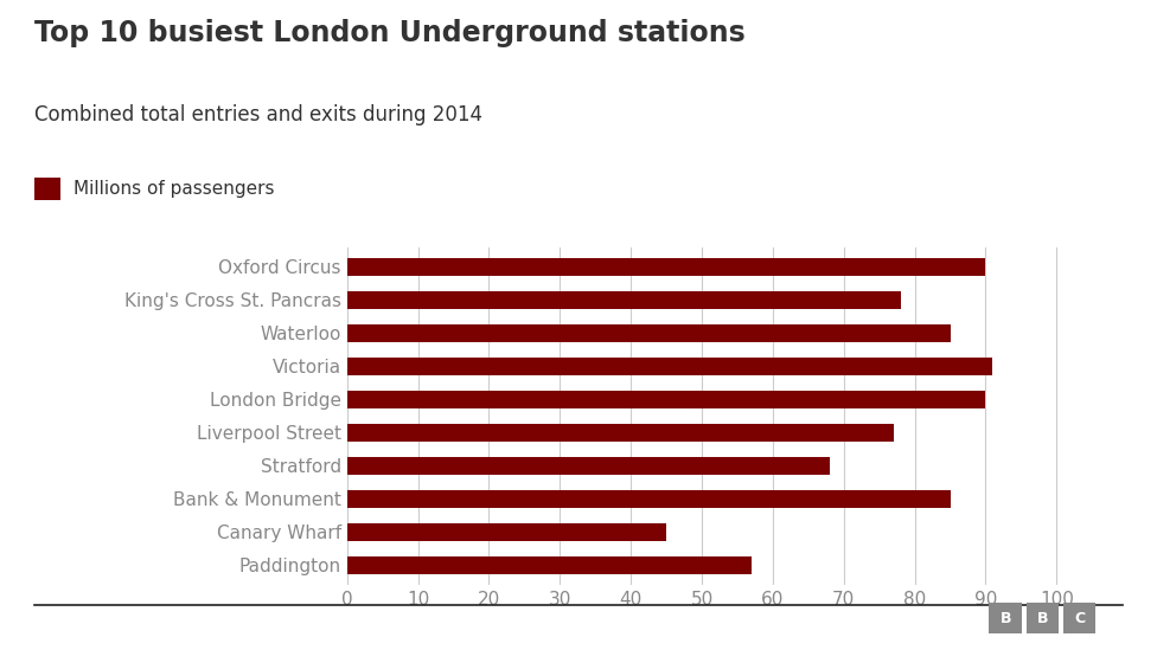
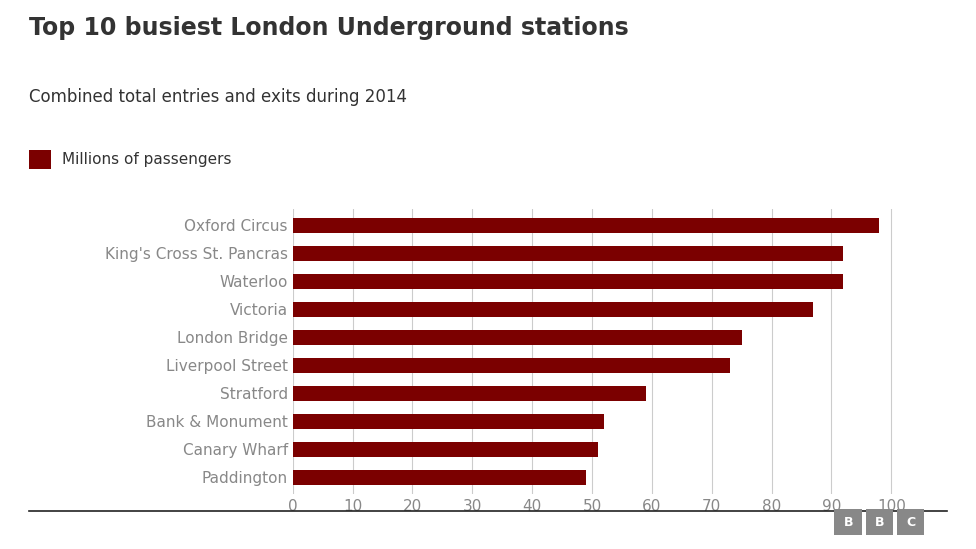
Oxford Circus: 90 -> 98
King's Cross St. Pancras: 78 -> 92
Waterloo: 85 -> 92
Victoria: 91 -> 87
London Bridge: 90 -> 75
Liverpool Street: 77 -> 73
Stratford: 68 -> 59
Bank & Monument: 85 -> 52
Canary Wharf: 45 -> 51
Paddington: 57 -> 49
